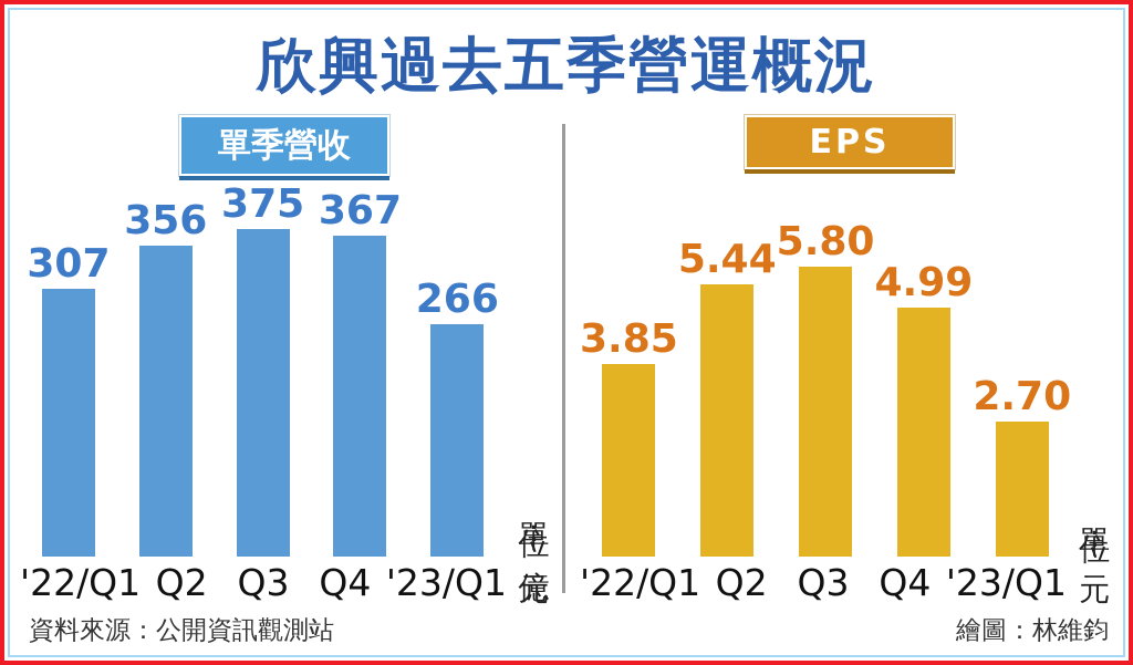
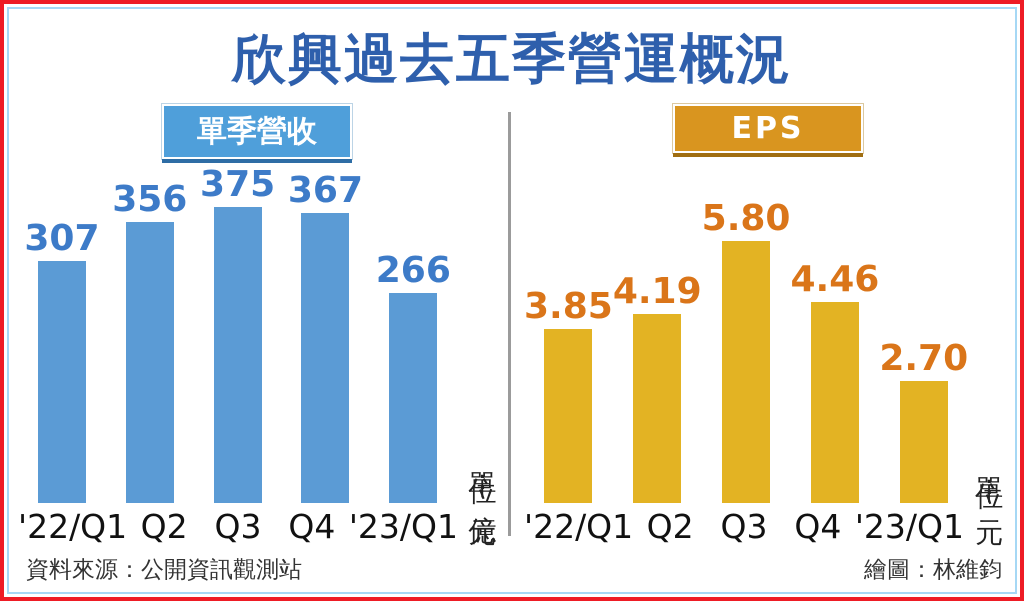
EPS/Q2: 5.44 -> 4.19
EPS/Q4: 4.99 -> 4.46
